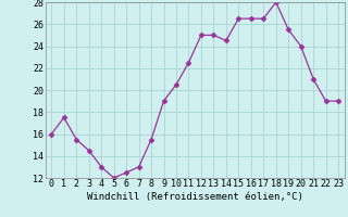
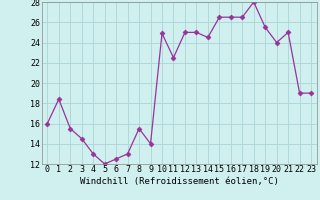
1: 17.5 -> 18.4
9: 19.0 -> 14.0
10: 20.5 -> 24.9
21: 21.0 -> 25.0
